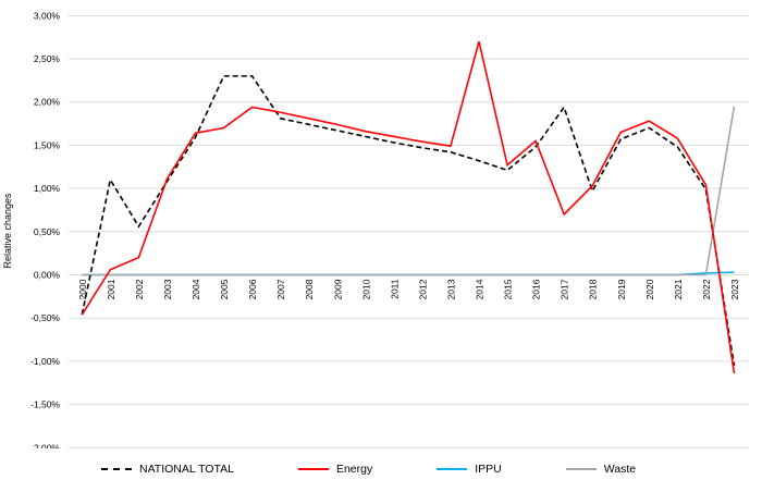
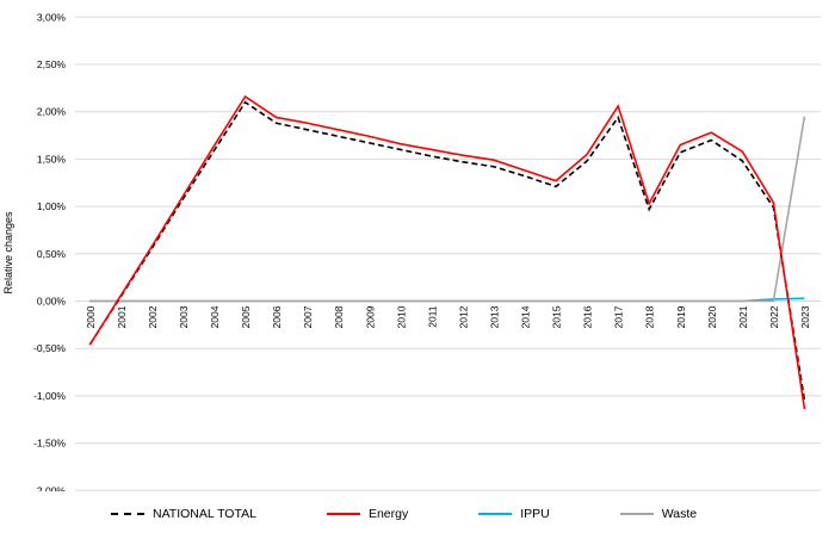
NATIONAL TOTAL/2001: 1,1% -> 0,1%
Energy/2002: 0,2% -> 0,6%
NATIONAL TOTAL/2005: 2,3% -> 2,1%
Energy/2005: 1,7% -> 2,2%
NATIONAL TOTAL/2006: 2,3% -> 1,9%
Energy/2014: 2,7% -> 1,4%
Energy/2017: 0,7% -> 2,1%
